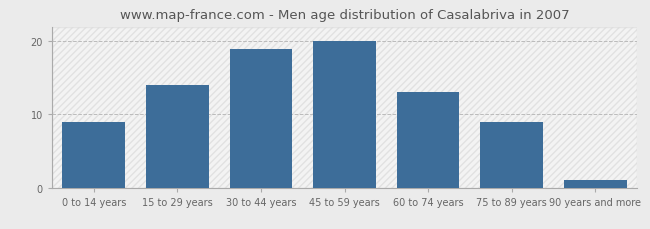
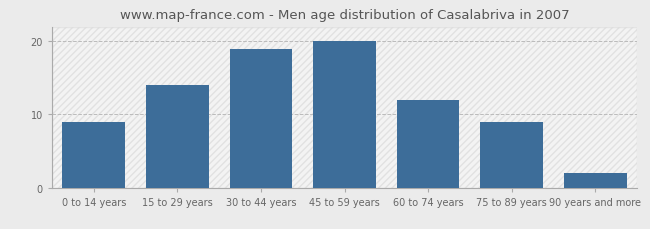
60 to 74 years: 13 -> 12
90 years and more: 1 -> 2
